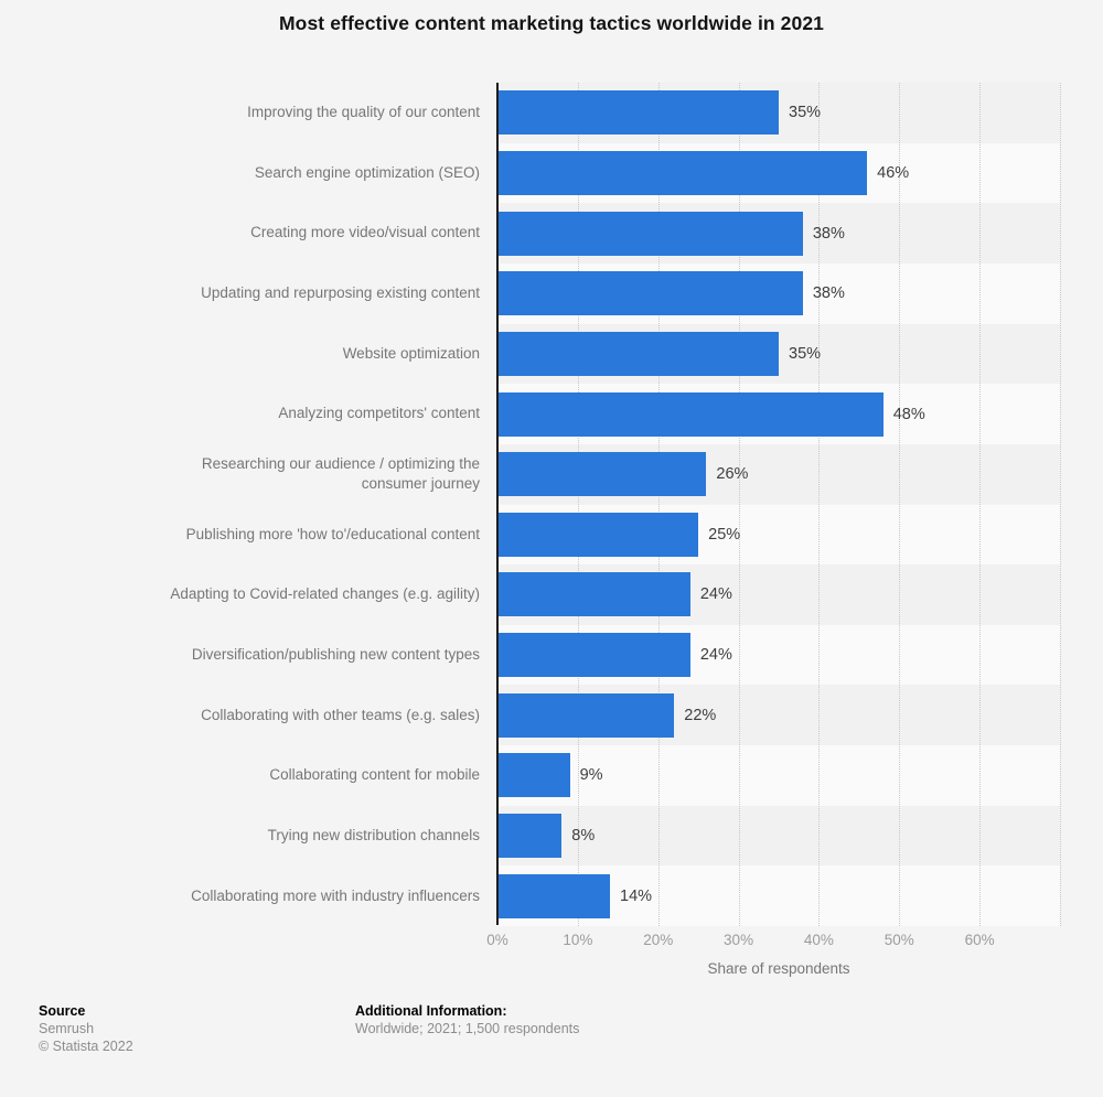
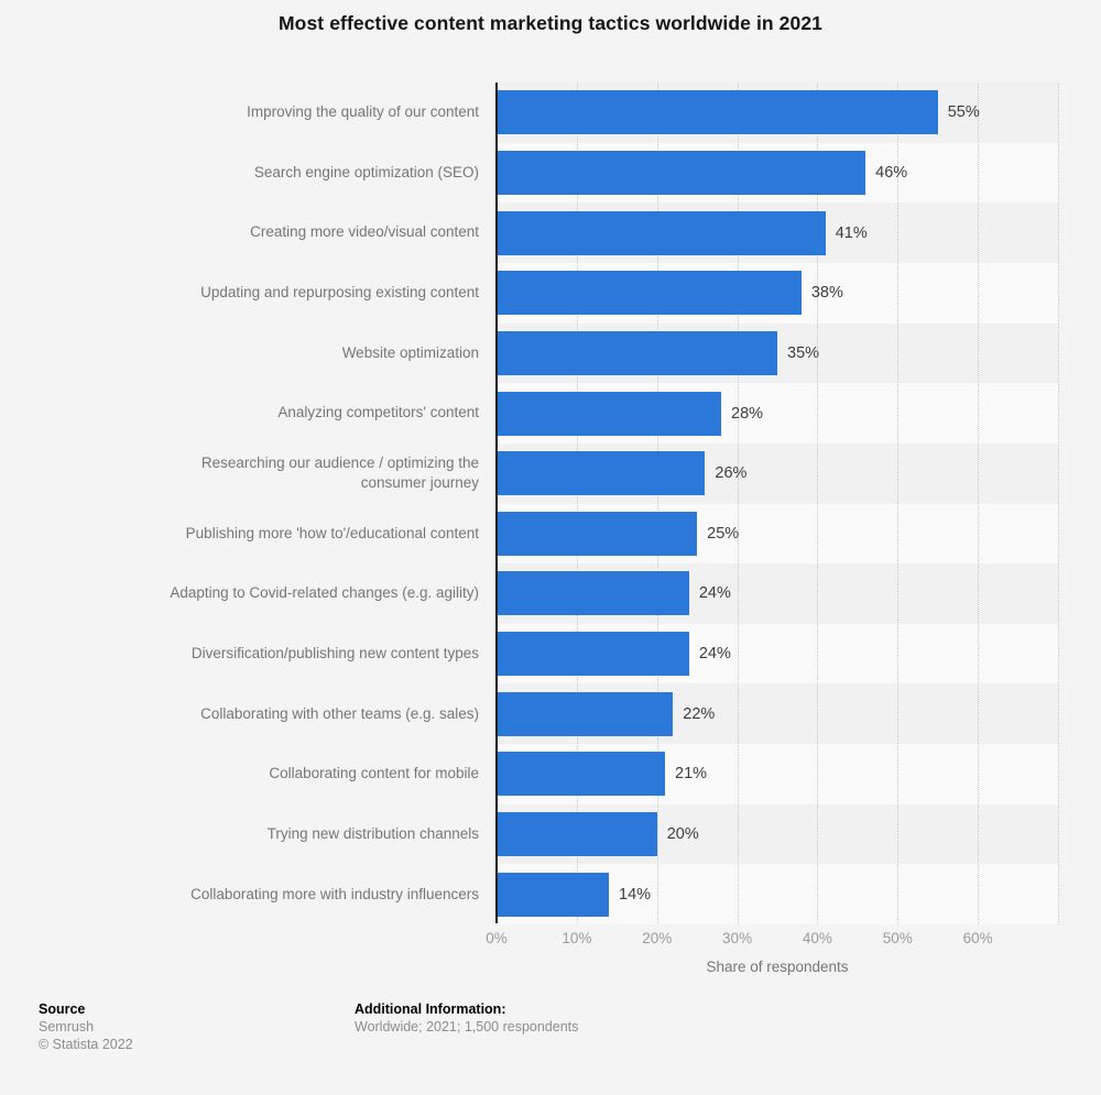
Improving the quality of our content: 35% -> 55%
Creating more video/visual content: 38% -> 41%
Analyzing competitors' content: 48% -> 28%
Collaborating content for mobile: 9% -> 21%
Trying new distribution channels: 8% -> 20%
